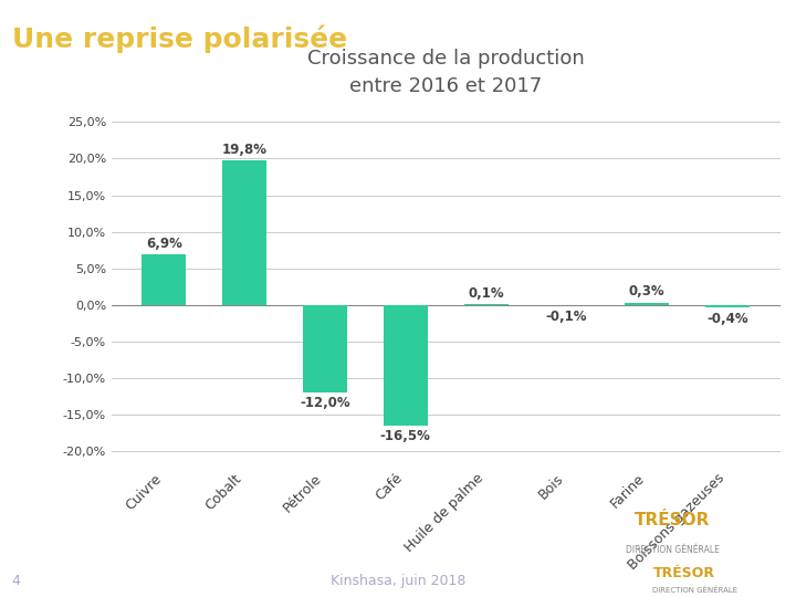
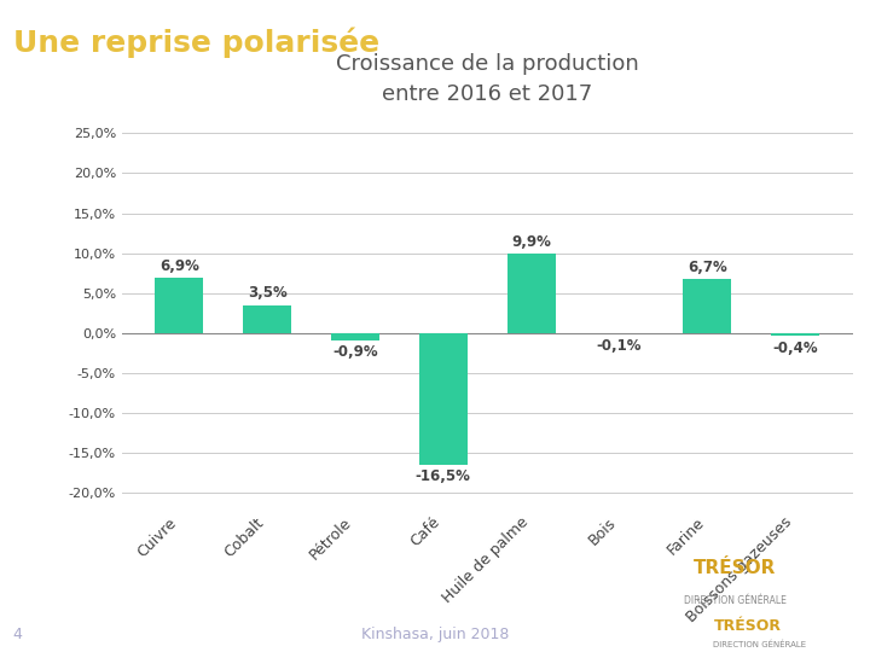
Cobalt: 19,8% -> 3,5%
Pétrole: -12,0% -> -0,9%
Huile de palme: 0,1% -> 9,9%
Farine: 0,3% -> 6,7%
